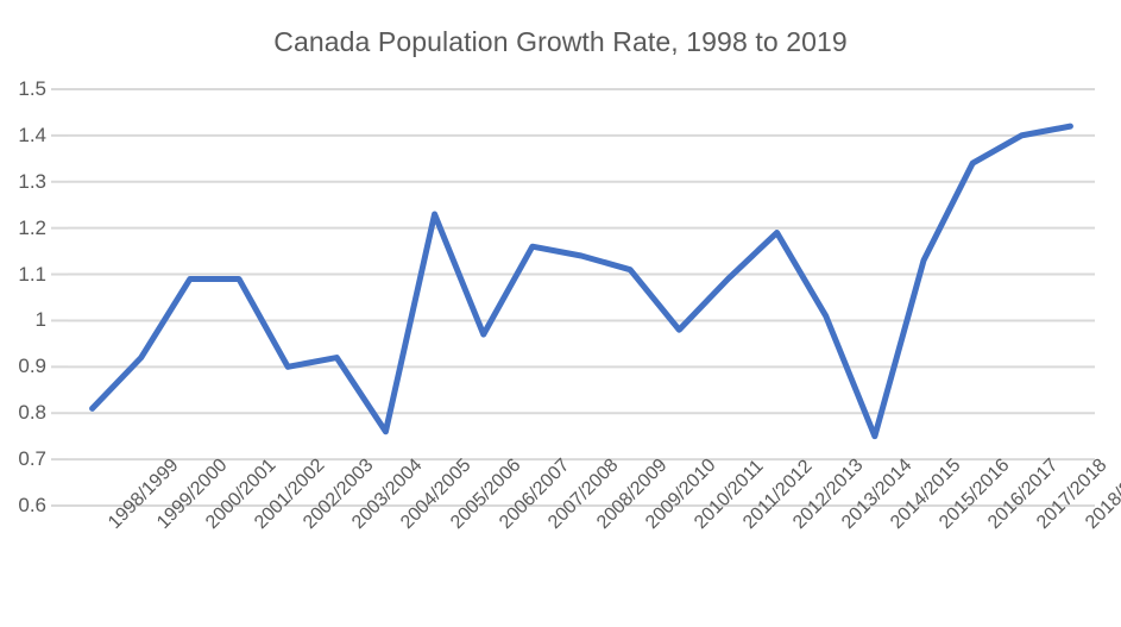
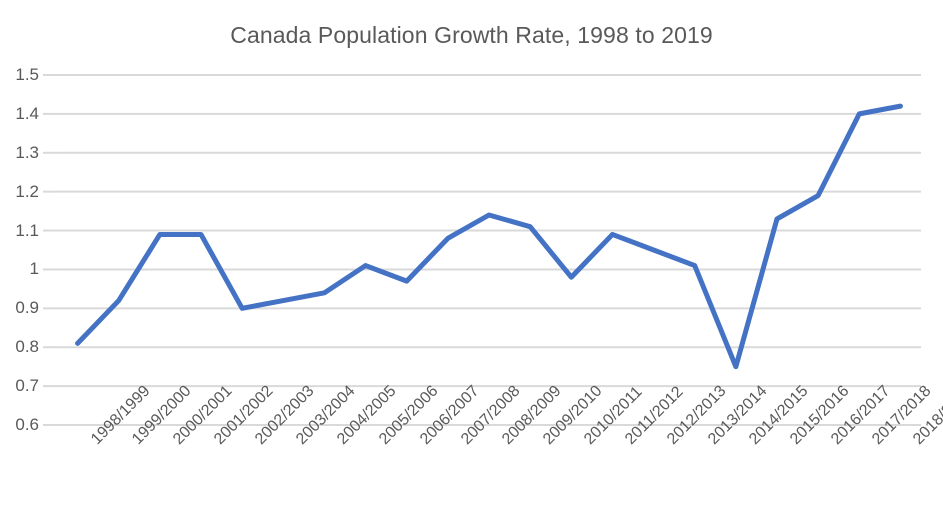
2004/2005: 0.76 -> 0.94
2005/2006: 1.23 -> 1.01
2007/2008: 1.16 -> 1.08
2012/2013: 1.19 -> 1.05
2016/2017: 1.34 -> 1.19
